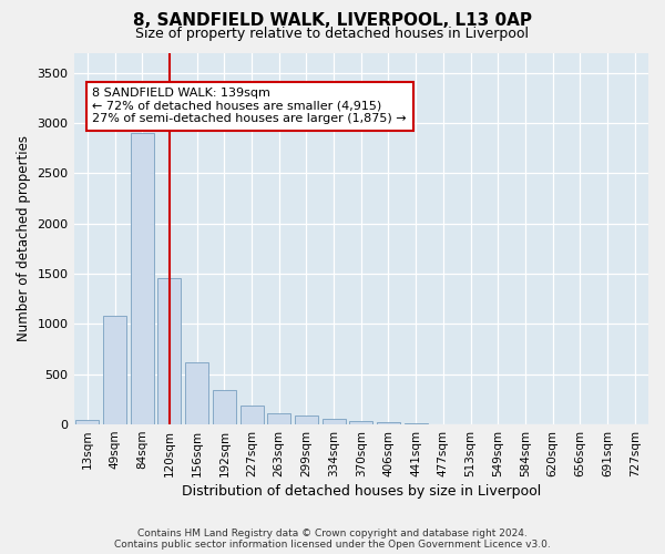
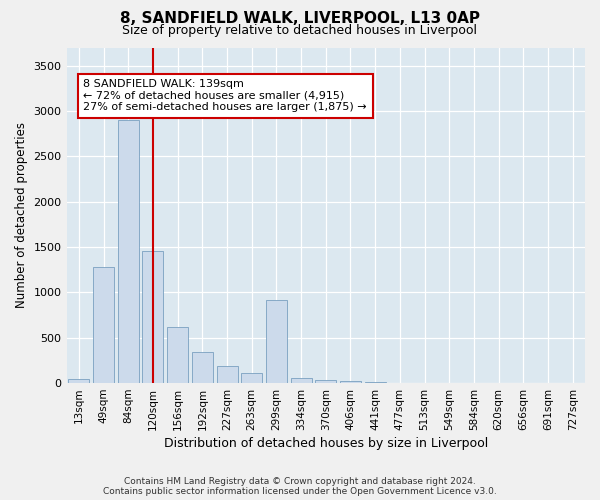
49sqm: 1080 -> 1280
299sqm: 80 -> 920
